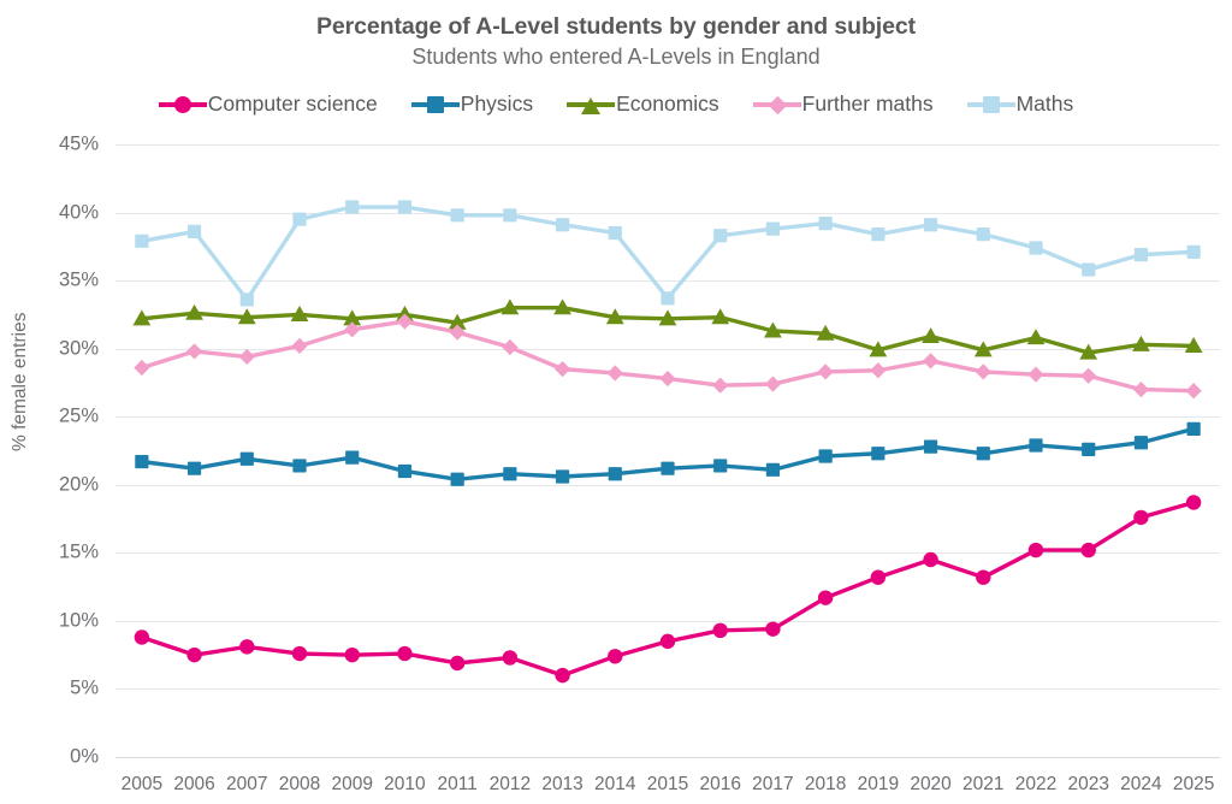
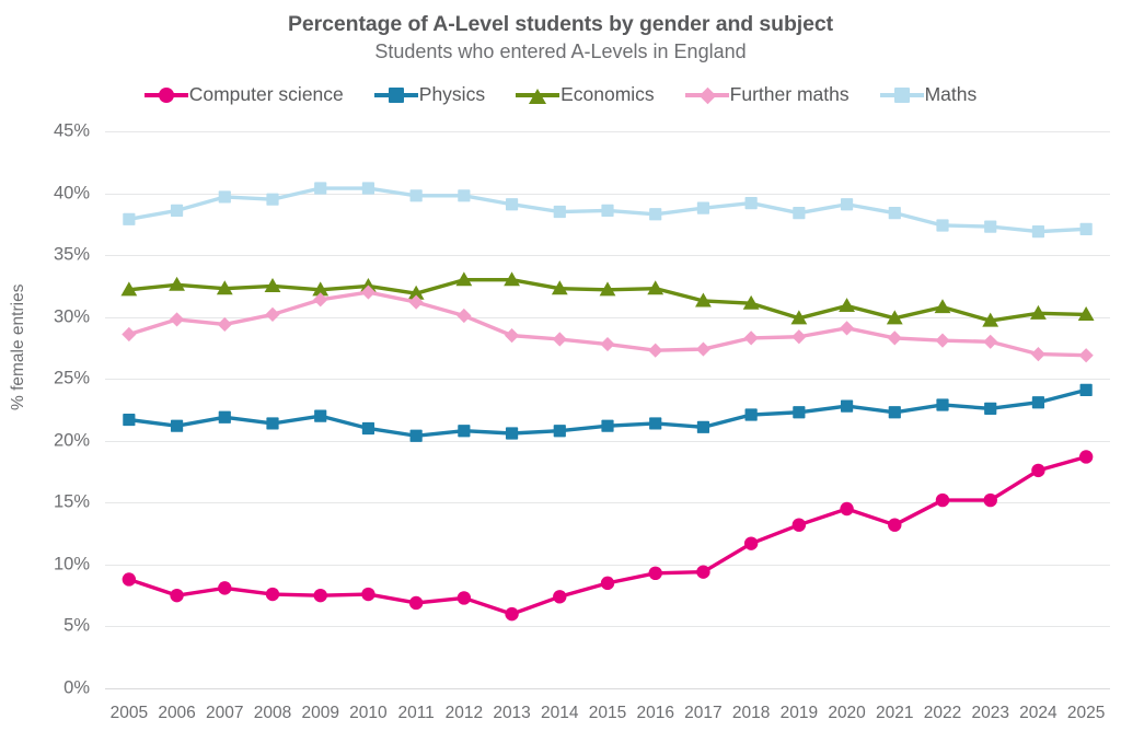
Maths/2007: 33.6% -> 39.7%
Maths/2015: 33.7% -> 38.6%
Maths/2023: 35.8% -> 37.3%
